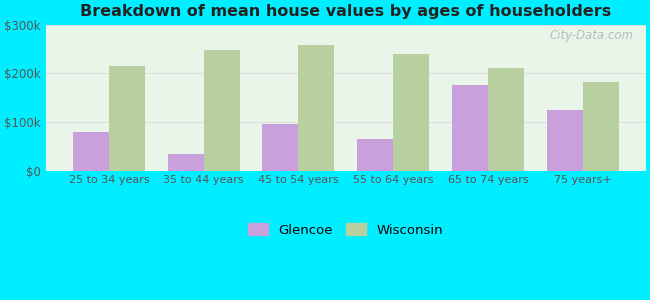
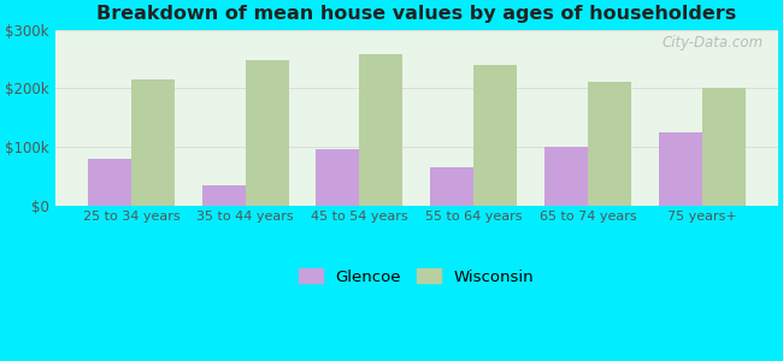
Glencoe/65 to 74 years: $175k -> $100k
Wisconsin/75 years+: $182k -> $200k
